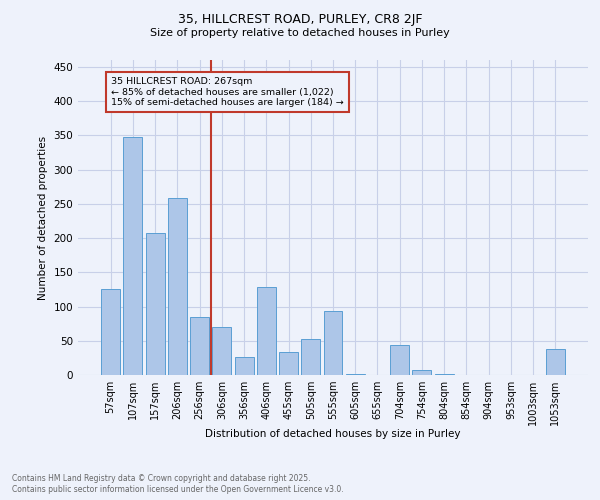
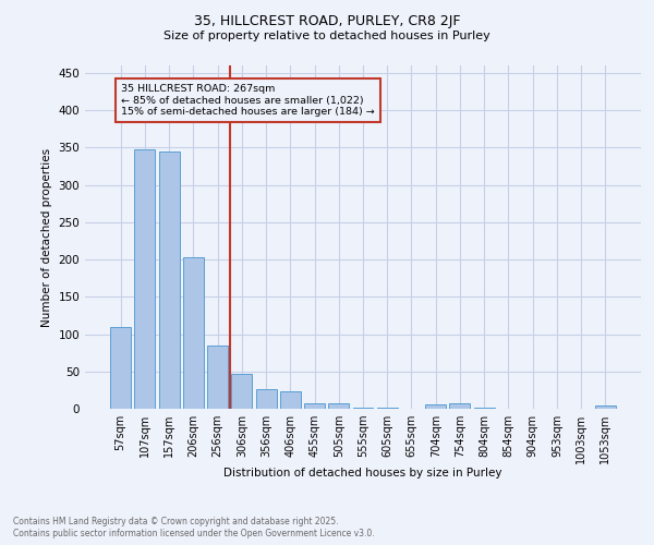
57sqm: 126 -> 110
157sqm: 208 -> 344
206sqm: 258 -> 203
306sqm: 70 -> 47
406sqm: 128 -> 23
455sqm: 34 -> 8
505sqm: 52 -> 7
555sqm: 94 -> 2
704sqm: 44 -> 6
1053sqm: 38 -> 4
